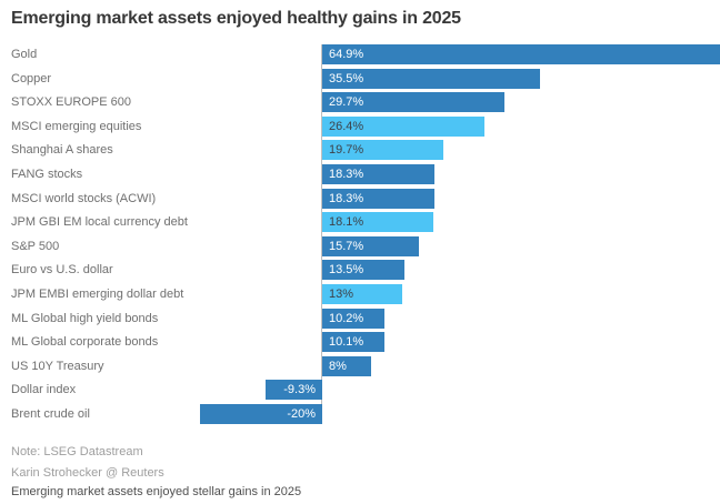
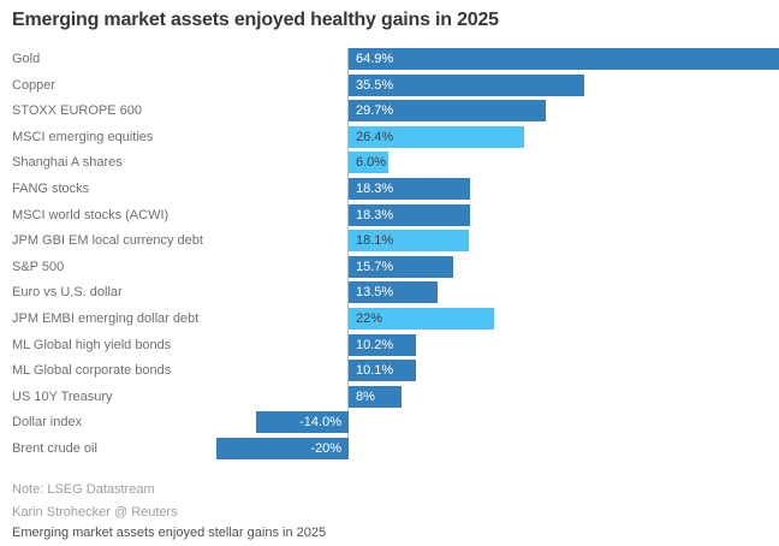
Shanghai A shares: 19.7% -> 6.0%
JPM EMBI emerging dollar debt: 13% -> 22%
Dollar index: -9.3% -> -14.0%
